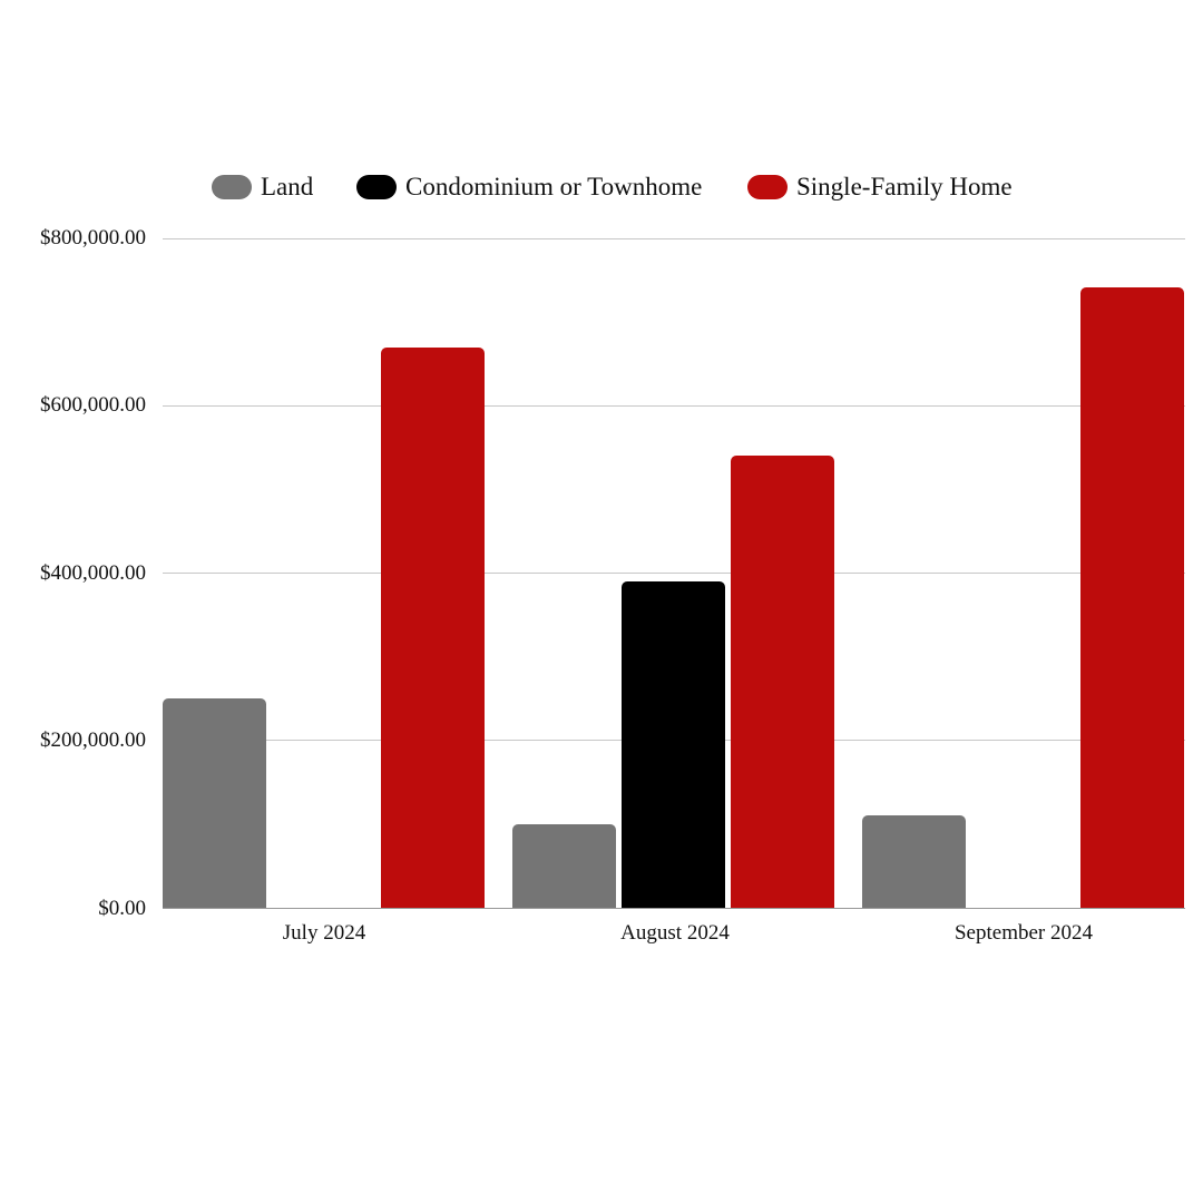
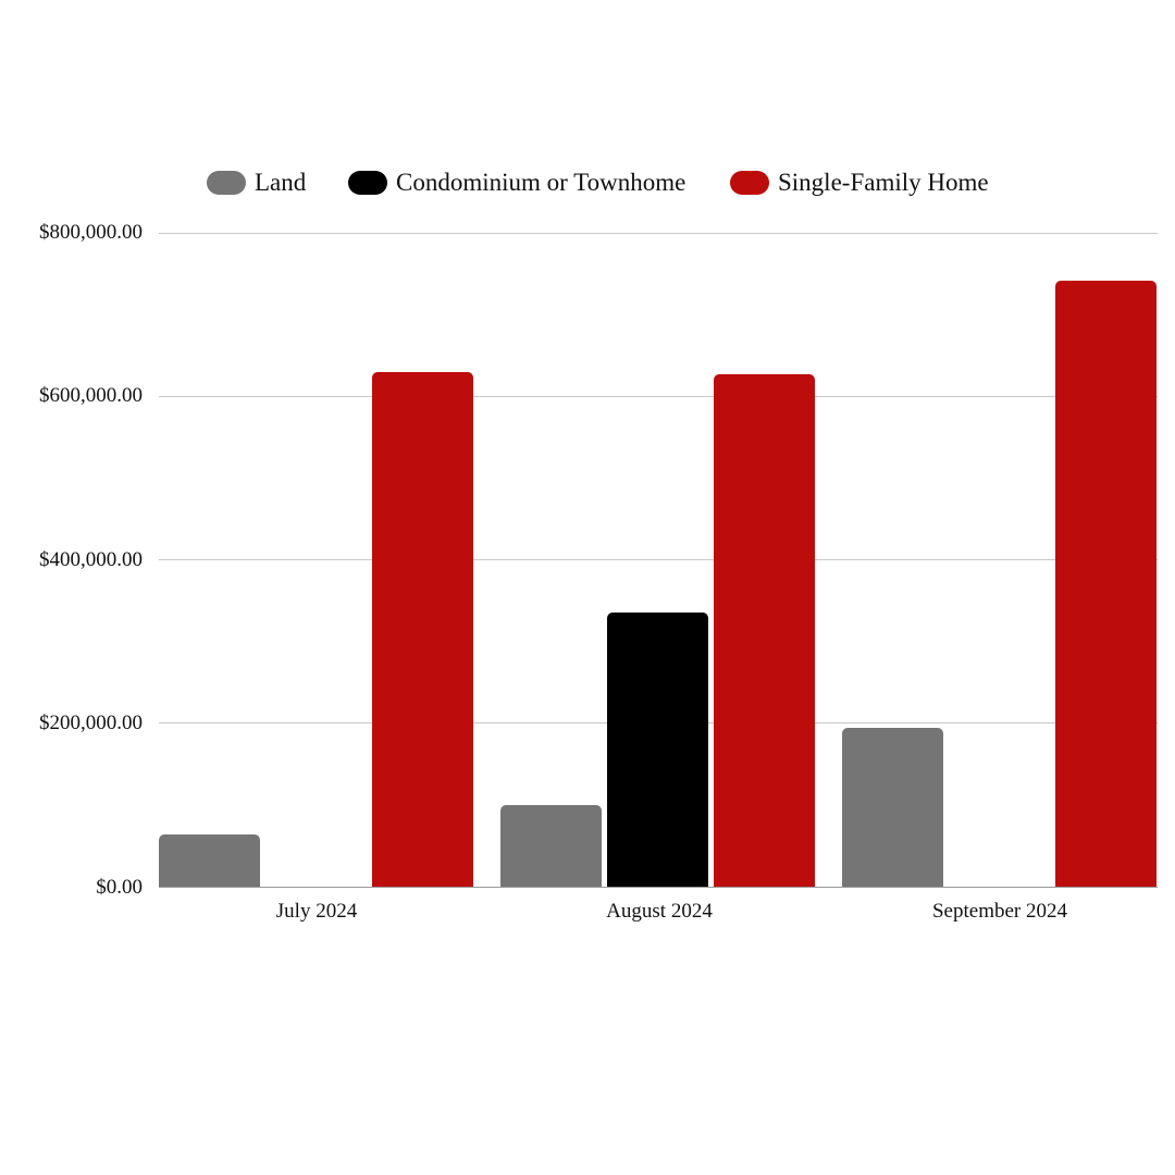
Land/July 2024: $250000 -> $60000
Single-Family Home/July 2024: $670000 -> $630000
Condominium or Townhome/August 2024: $390000 -> $340000
Single-Family Home/August 2024: $540000 -> $630000
Land/September 2024: $110000 -> $190000
